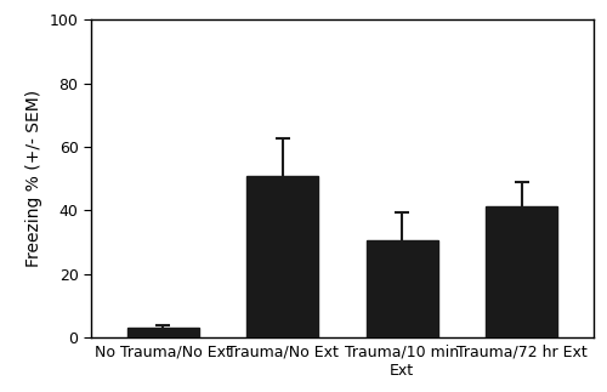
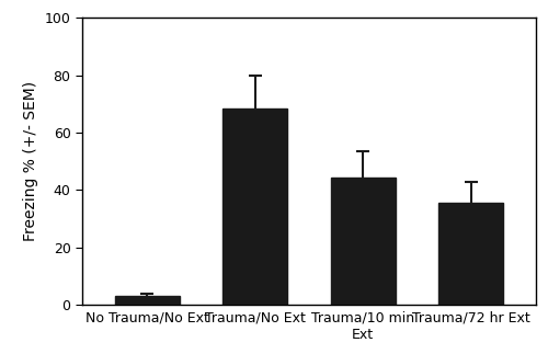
Trauma/No Ext: 51.0 -> 68.5
Trauma/10 min Ext: 30.5 -> 44.5
Trauma/72 hr Ext: 41.5 -> 35.5
